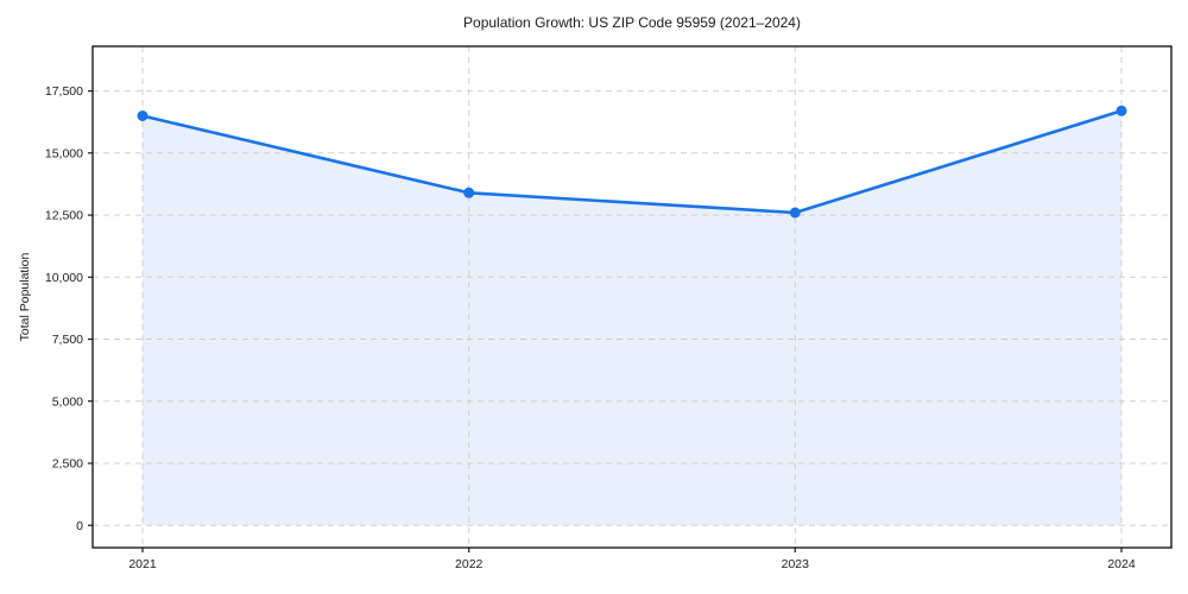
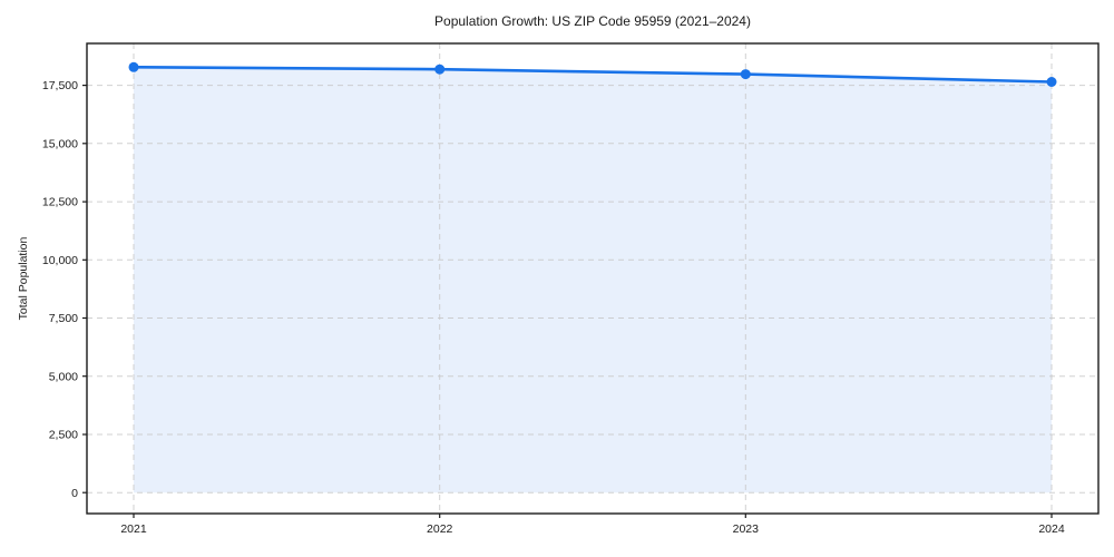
2021: 16500 -> 18300
2022: 13400 -> 18200
2023: 12600 -> 18000
2024: 16700 -> 17600
